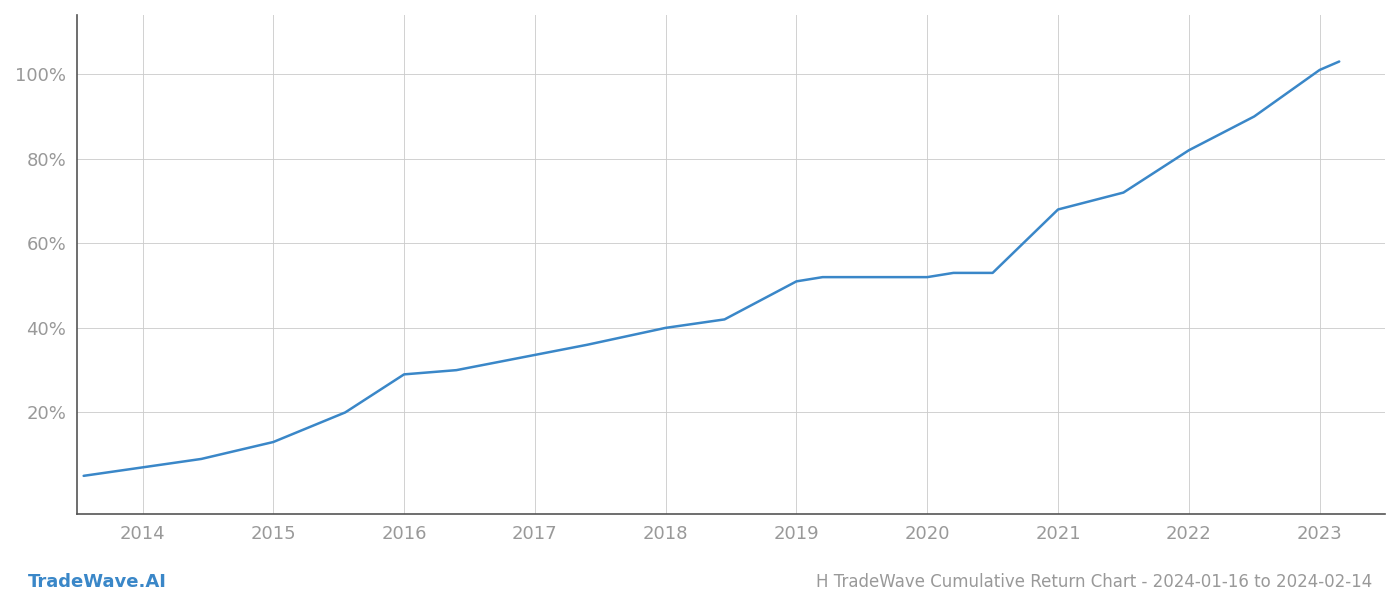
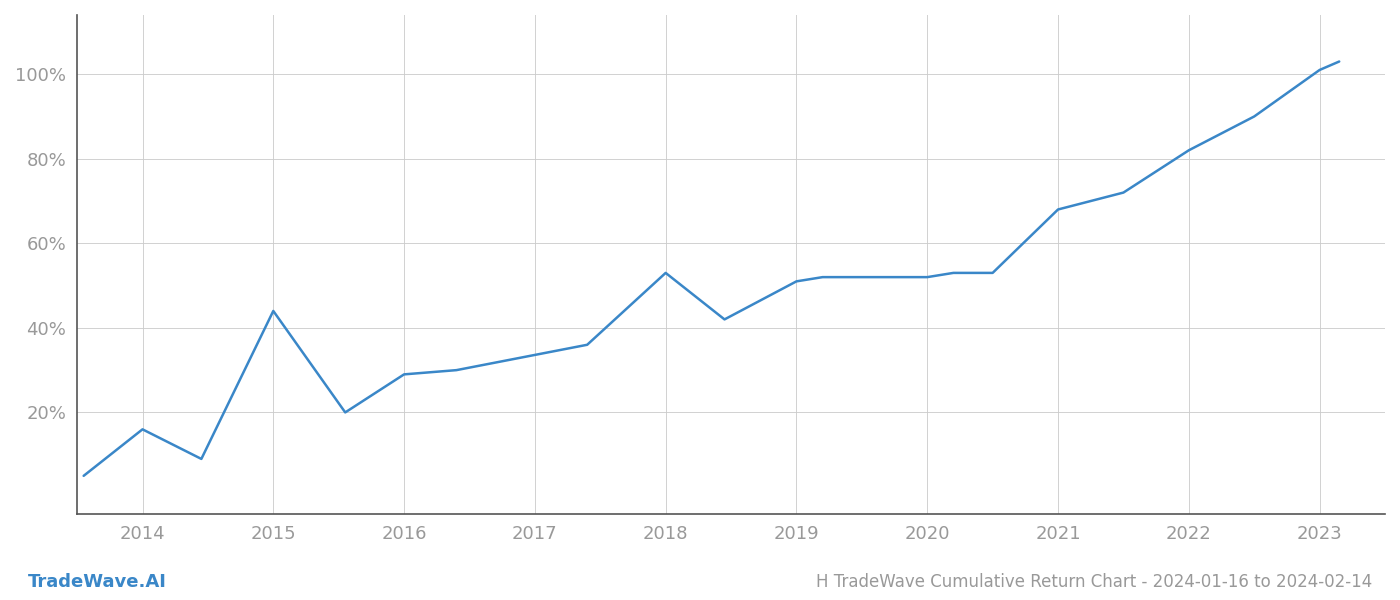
2014: 7% -> 16%
2015: 13% -> 44%
2018: 40% -> 53%
